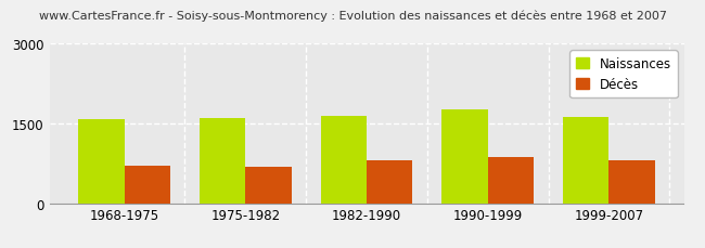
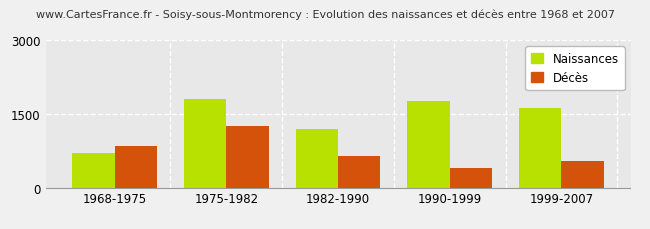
Naissances/1968-1975: 1580 -> 700
Décès/1968-1975: 700 -> 850
Naissances/1975-1982: 1610 -> 1800
Décès/1975-1982: 690 -> 1250
Naissances/1982-1990: 1650 -> 1200
Décès/1982-1990: 800 -> 650
Décès/1990-1999: 860 -> 400
Décès/1999-2007: 800 -> 550
